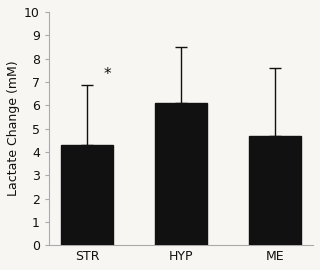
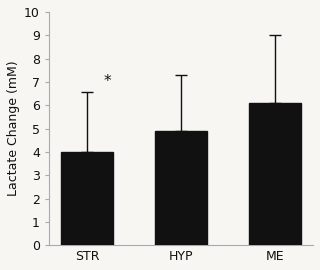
STR: 4.3 -> 4.0
HYP: 6.1 -> 4.9
ME: 4.7 -> 6.1
